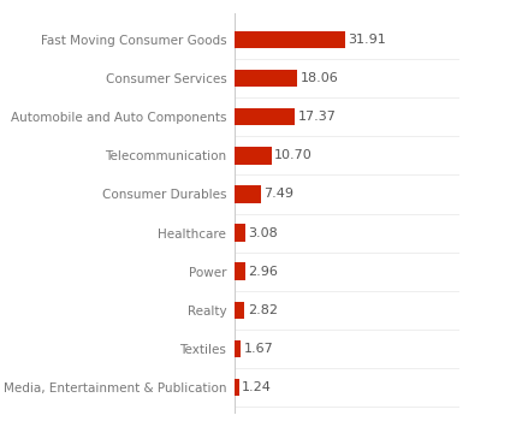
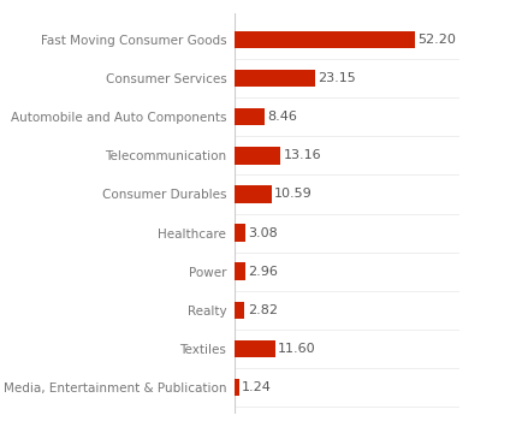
Fast Moving Consumer Goods: 31.91 -> 52.20
Consumer Services: 18.06 -> 23.15
Automobile and Auto Components: 17.37 -> 8.46
Telecommunication: 10.70 -> 13.16
Consumer Durables: 7.49 -> 10.59
Textiles: 1.67 -> 11.60
